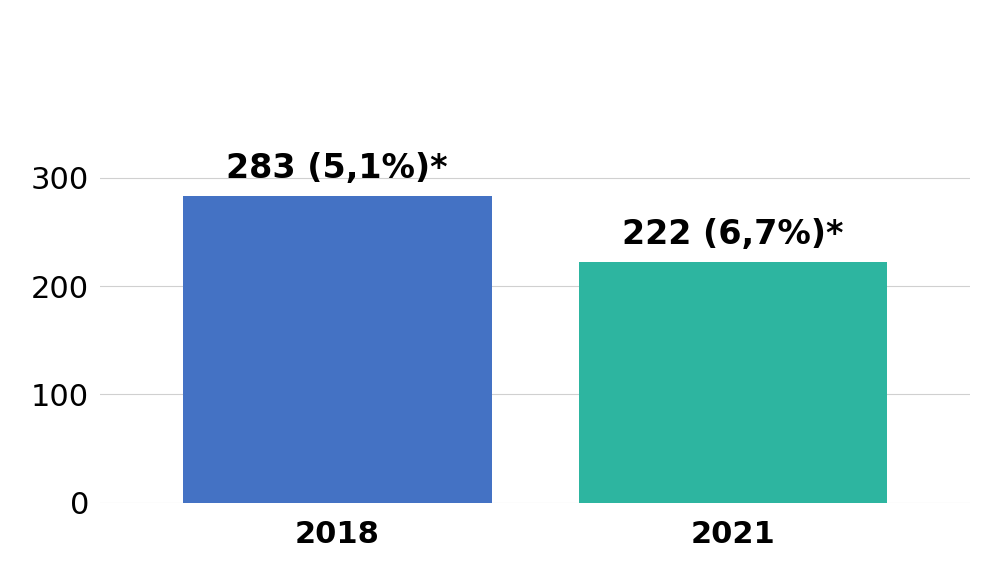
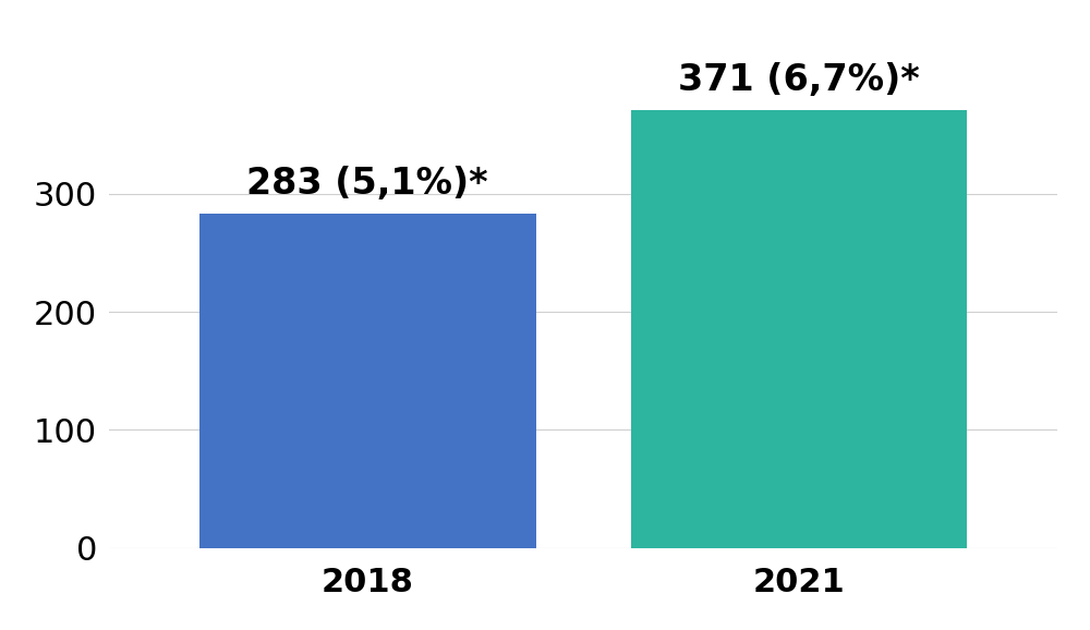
2021: 222 -> 371
